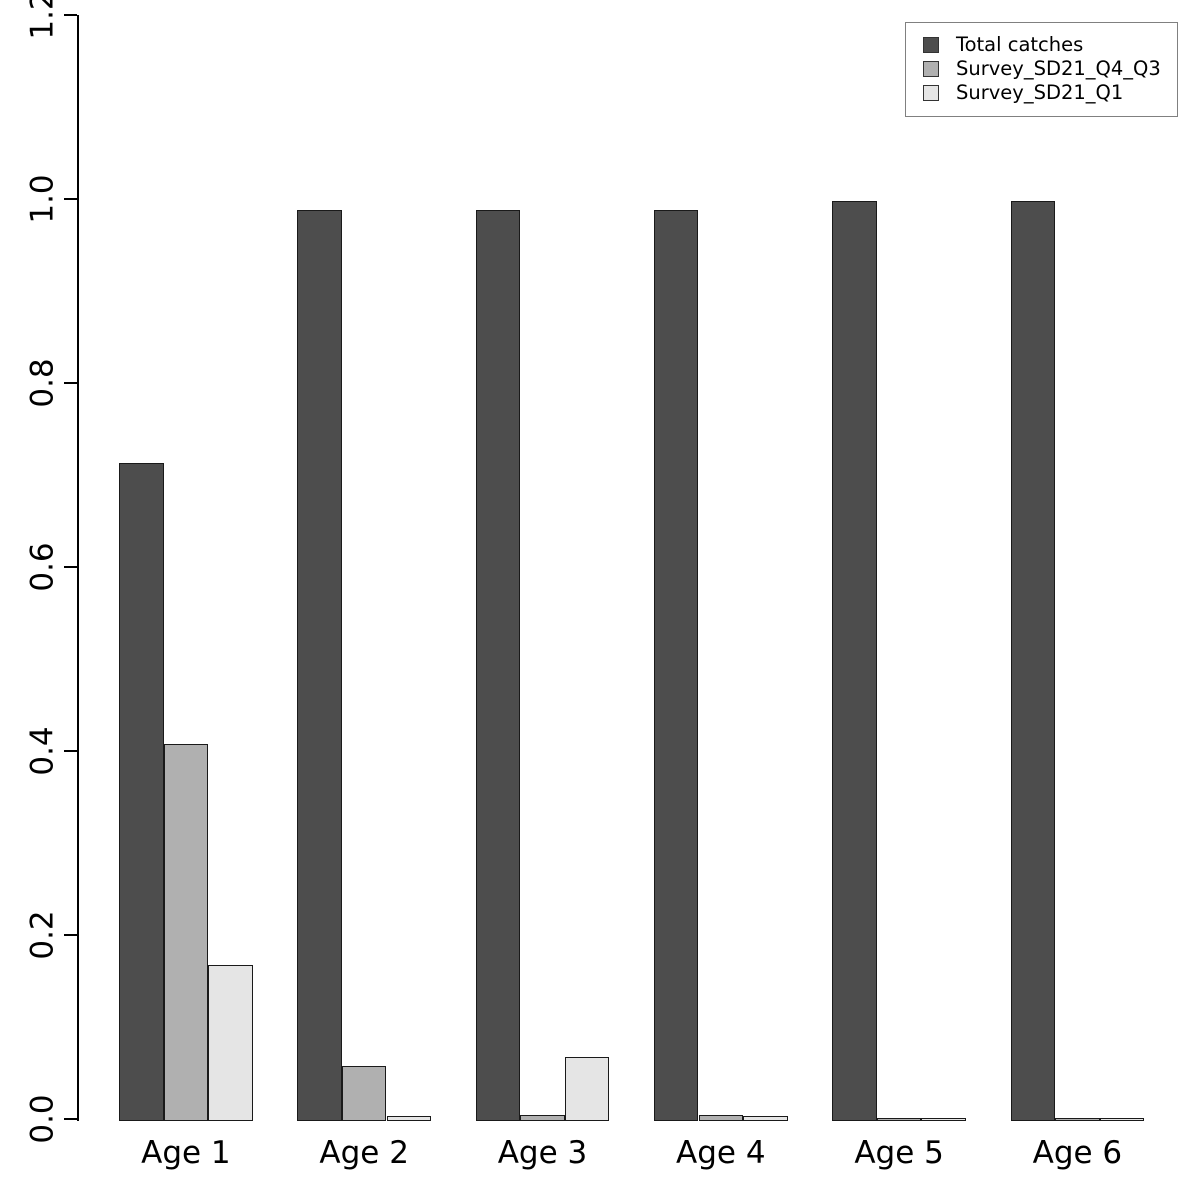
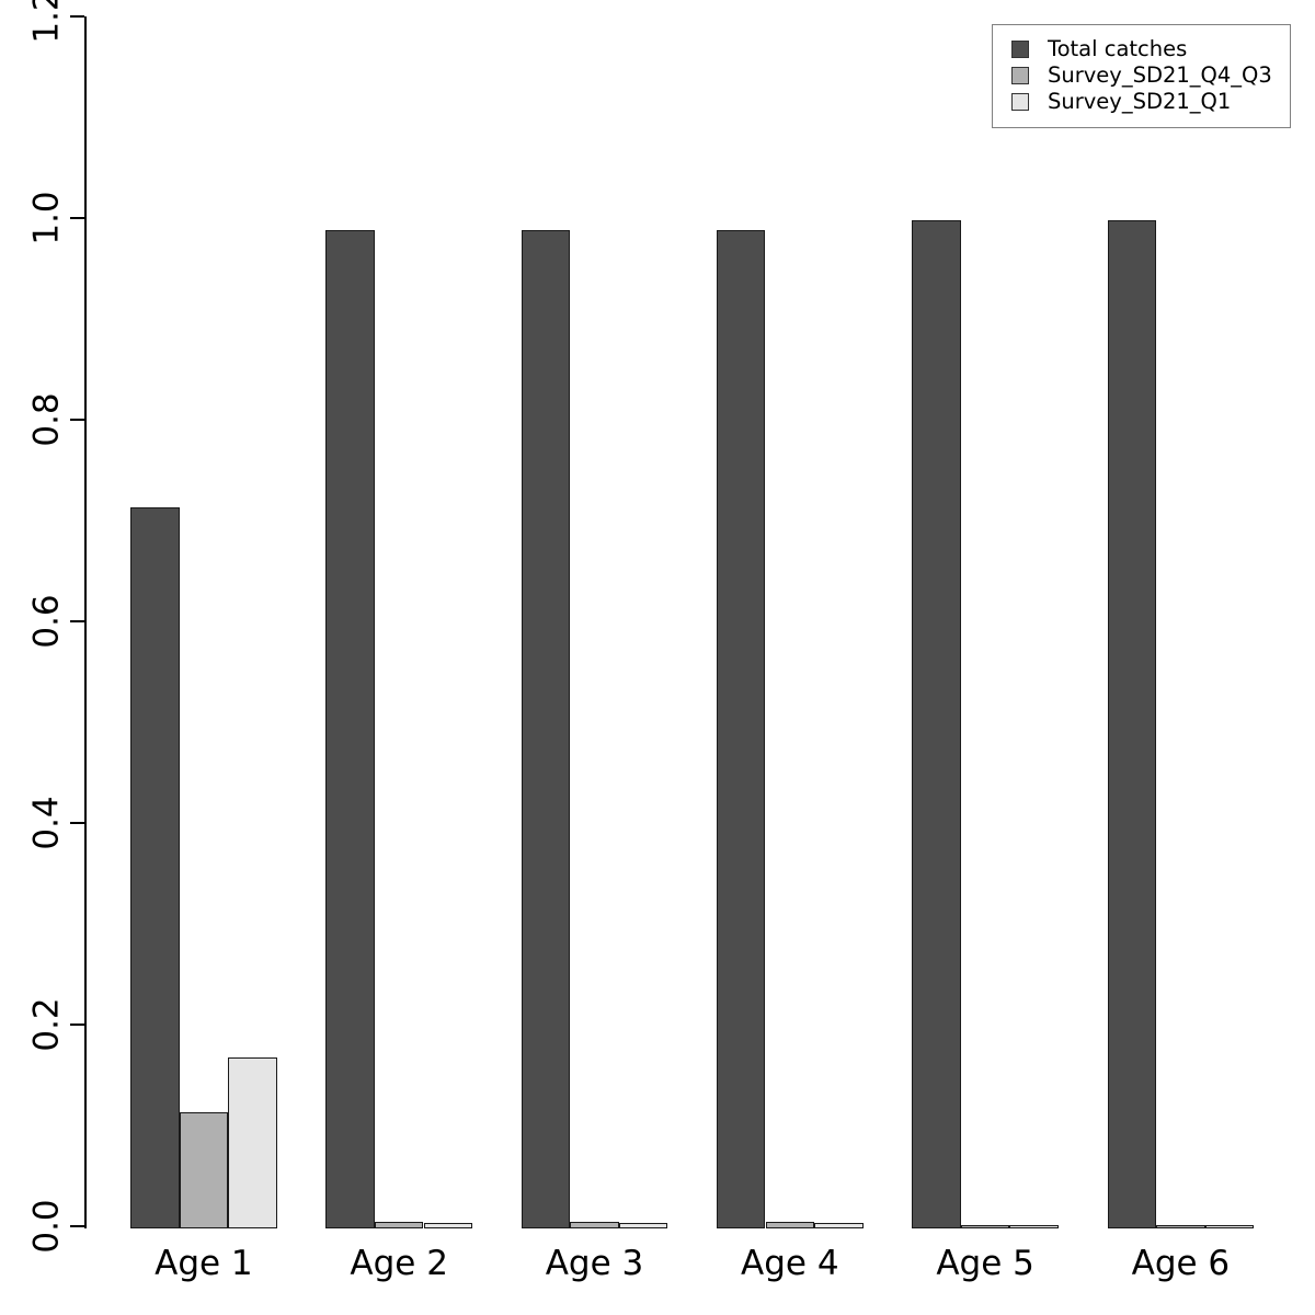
Survey_SD21_Q4_Q3/Age 1: 0.41 -> 0.12
Survey_SD21_Q4_Q3/Age 2: 0.06 -> 0.01
Survey_SD21_Q1/Age 3: 0.07 -> 0.01
